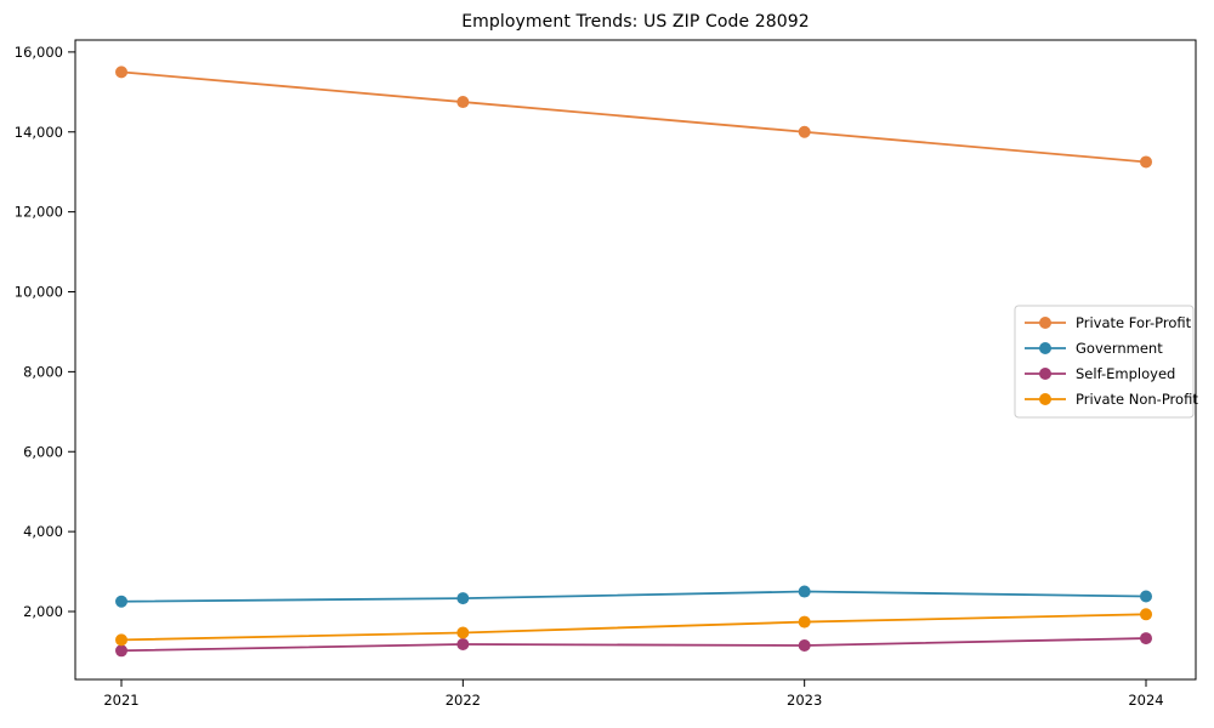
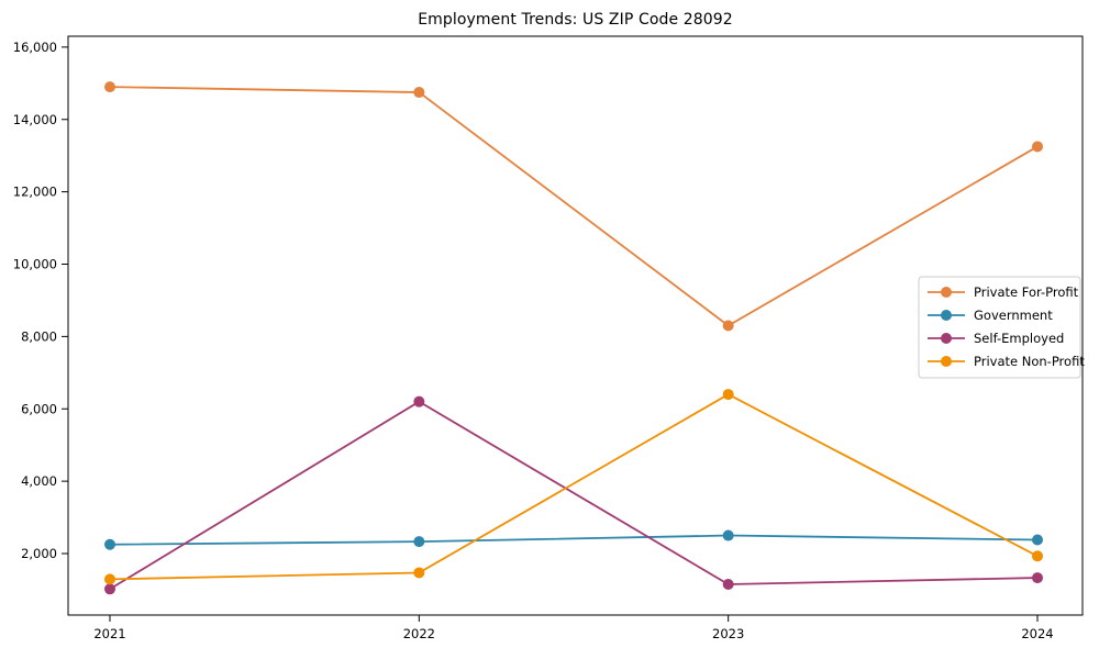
Private For-Profit/2021: 15500 -> 14900
Self-Employed/2022: 1200 -> 6200
Private For-Profit/2023: 14000 -> 8300
Private Non-Profit/2023: 1700 -> 6400
